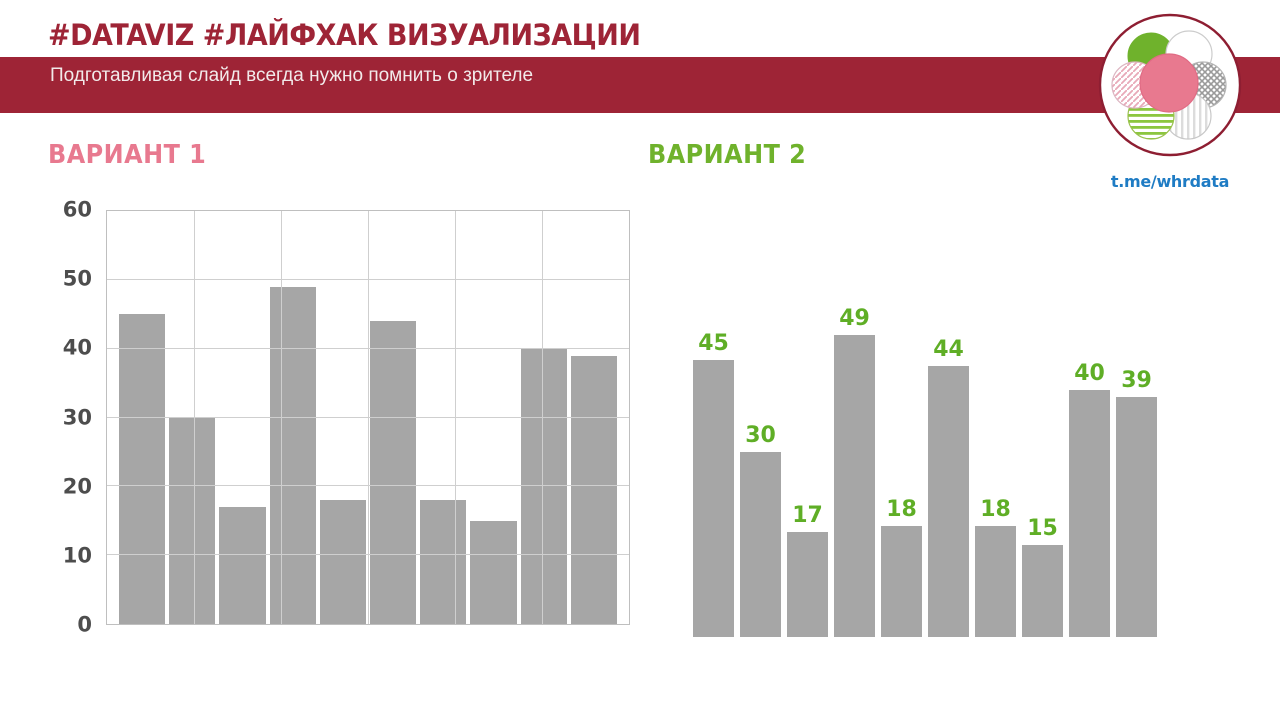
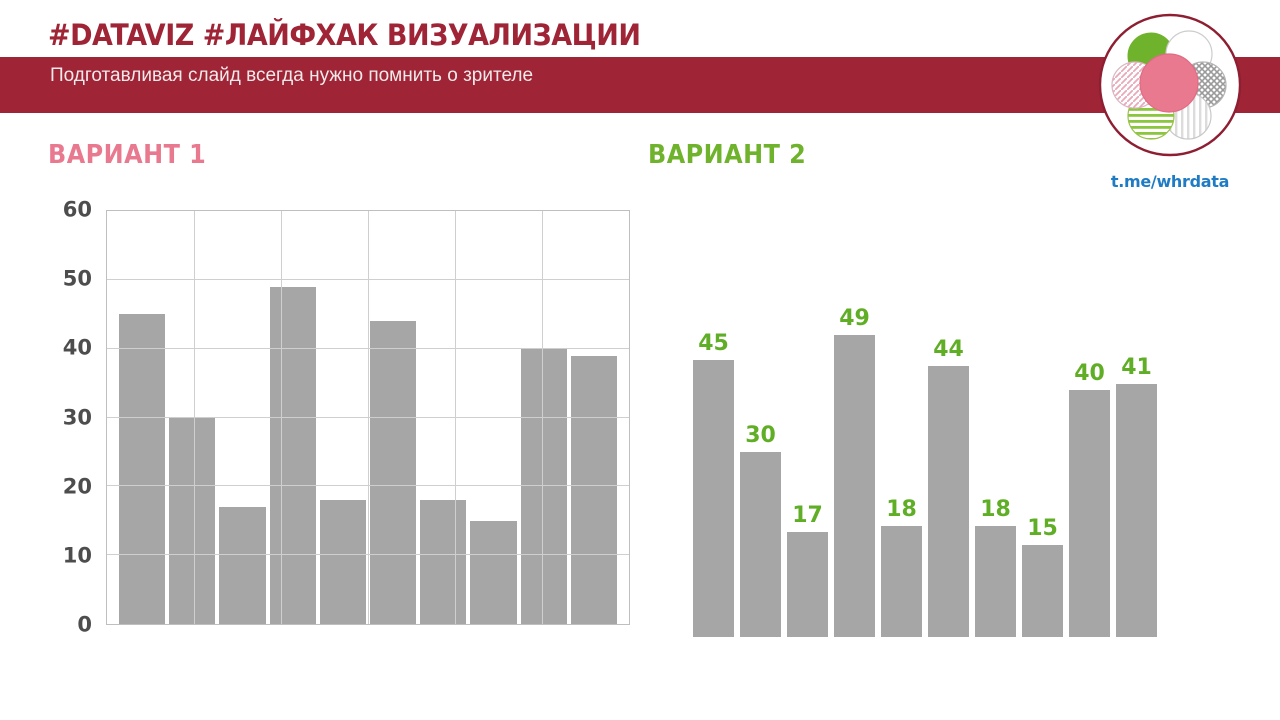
ВАРИАНТ 2/10: 39 -> 41
